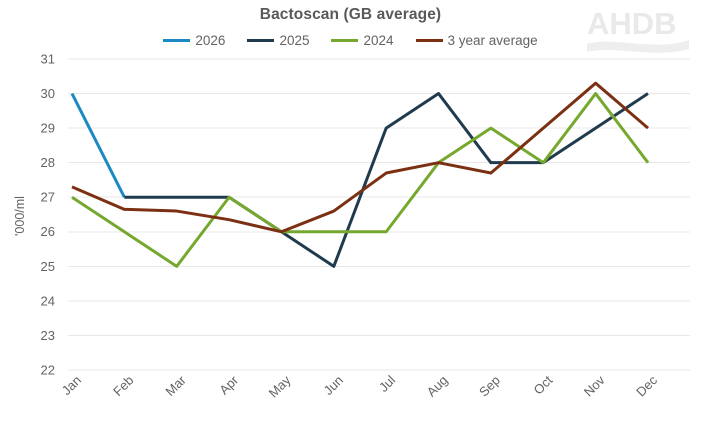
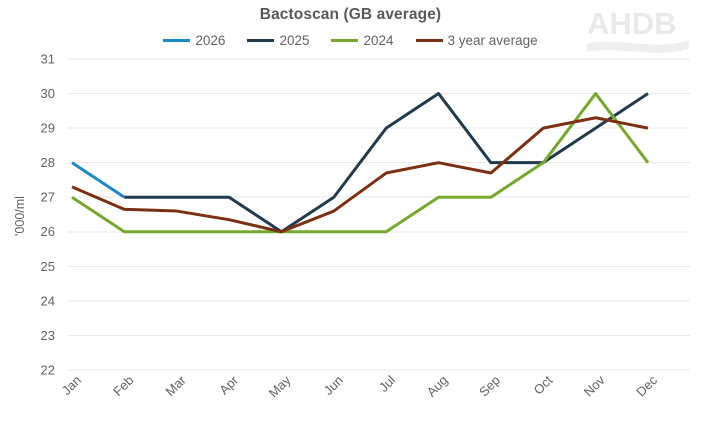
2026/Jan: 30 -> 28
2024/Mar: 25 -> 26
2024/Apr: 27 -> 26
2025/Jun: 25 -> 27
2024/Aug: 28 -> 27
2024/Sep: 29 -> 27
3 year average/Nov: 30.3 -> 29.3
